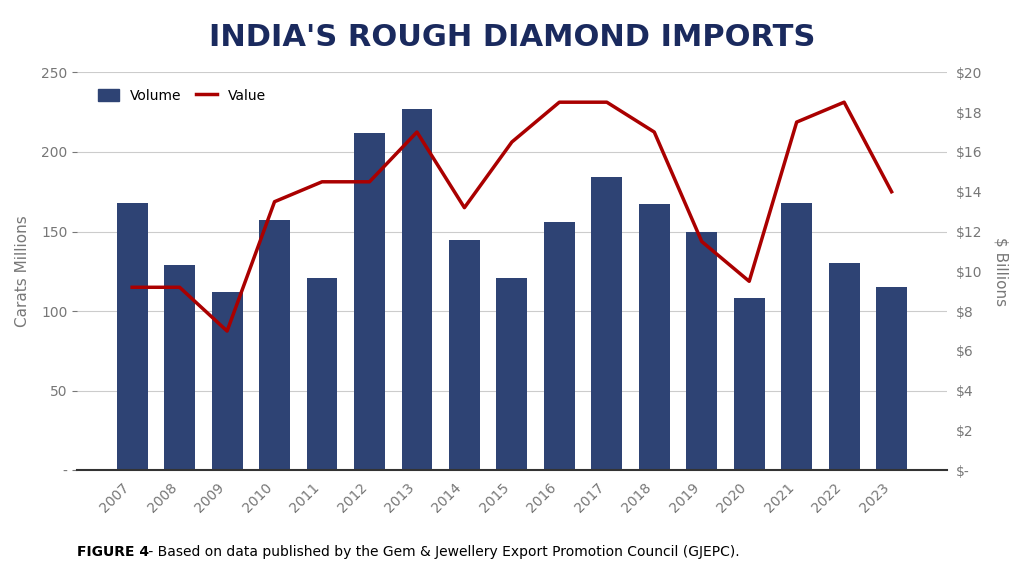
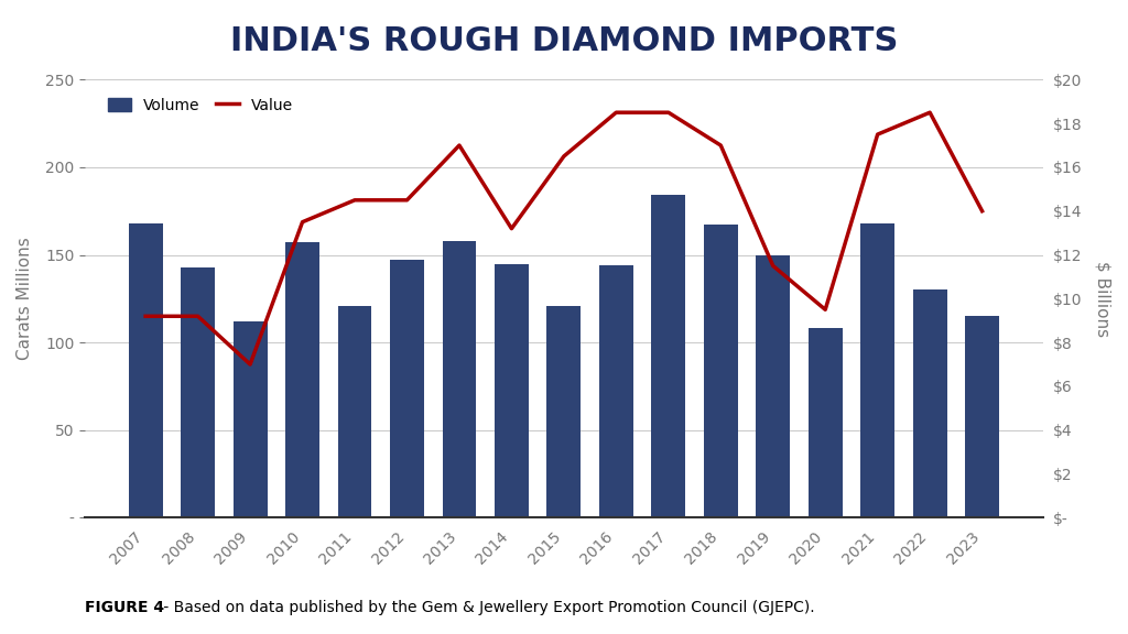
Volume/2008: 129 -> 143
Volume/2012: 212 -> 147
Volume/2013: 227 -> 158
Volume/2016: 156 -> 144
